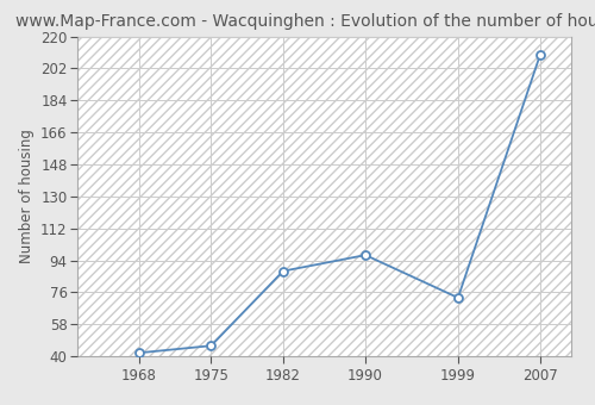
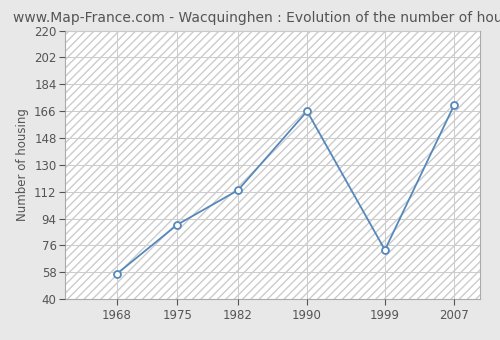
1968: 42 -> 57
1975: 46 -> 90
1982: 88 -> 113
1990: 97 -> 166
2007: 210 -> 170
